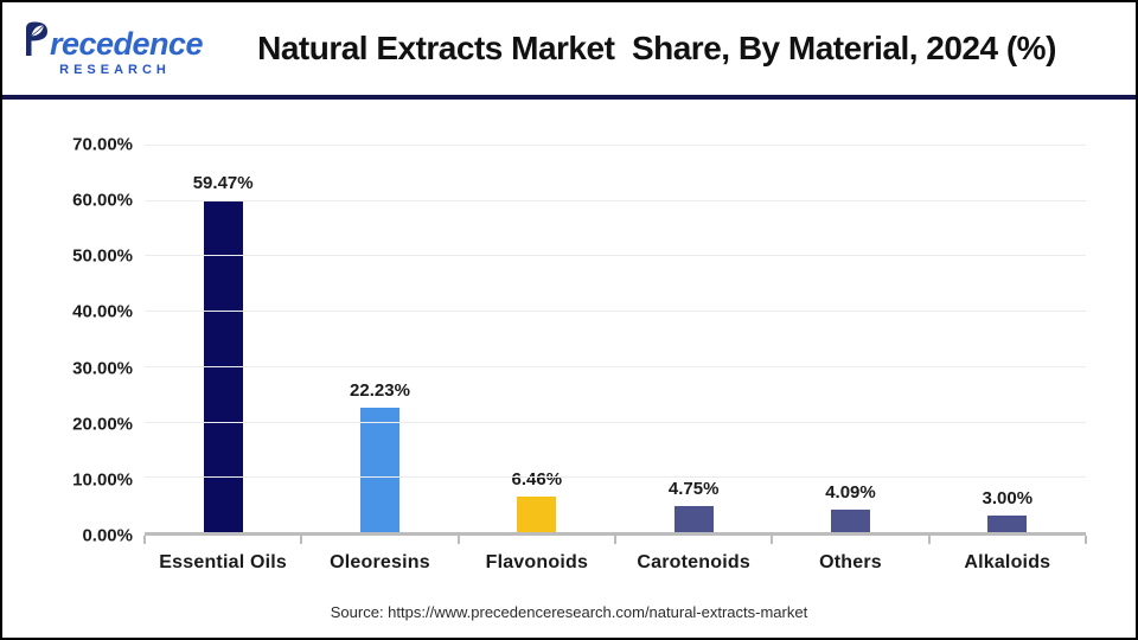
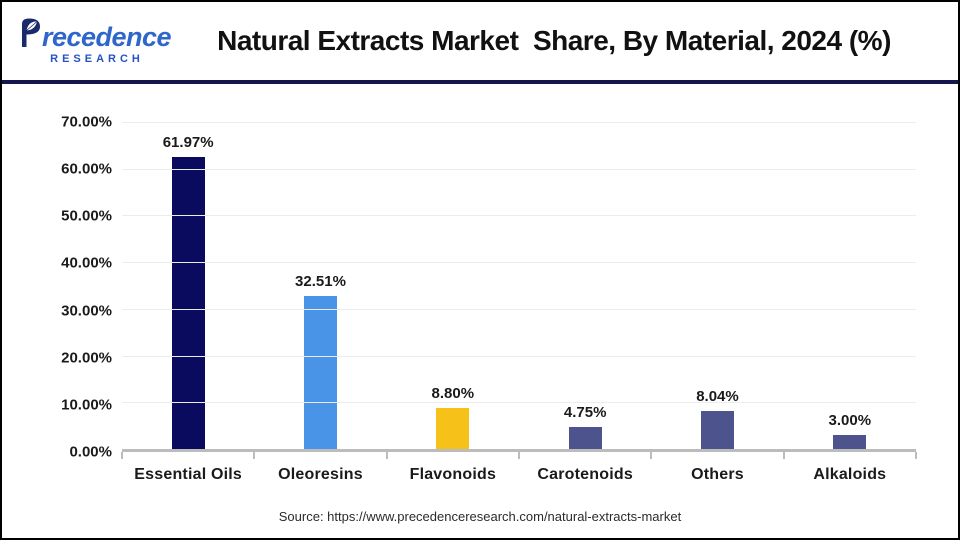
Essential Oils: 59.47% -> 61.97%
Oleoresins: 22.23% -> 32.51%
Flavonoids: 6.46% -> 8.80%
Others: 4.09% -> 8.04%
